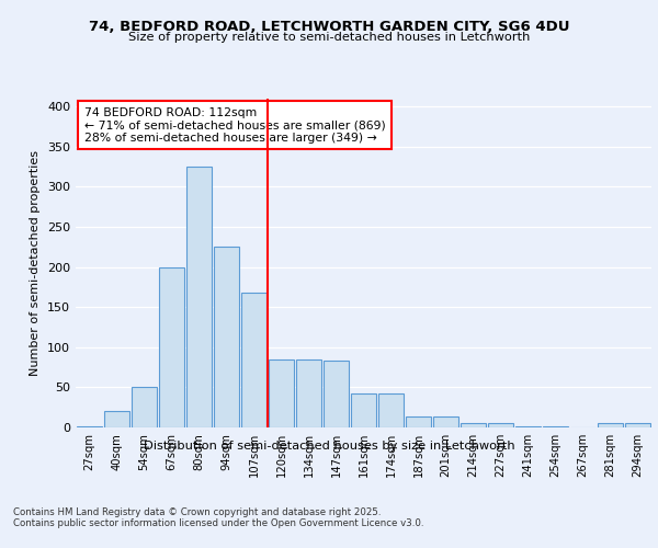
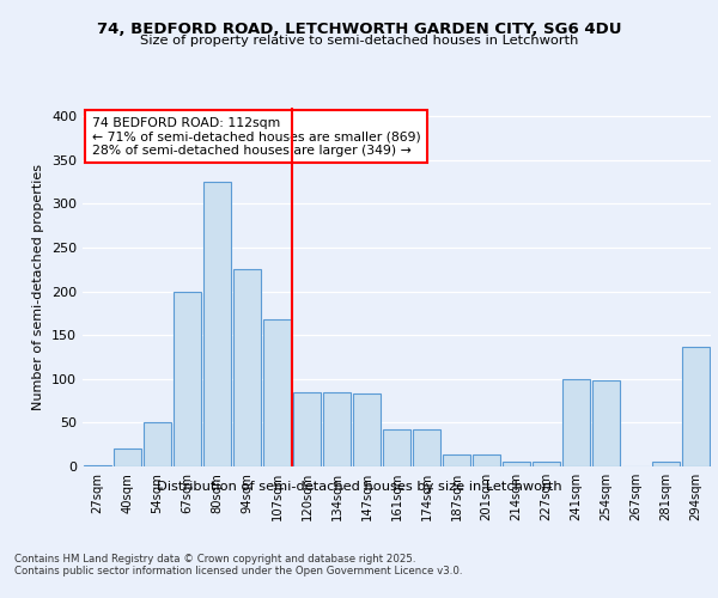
241sqm: 1 -> 100
254sqm: 1 -> 98
294sqm: 5 -> 136
